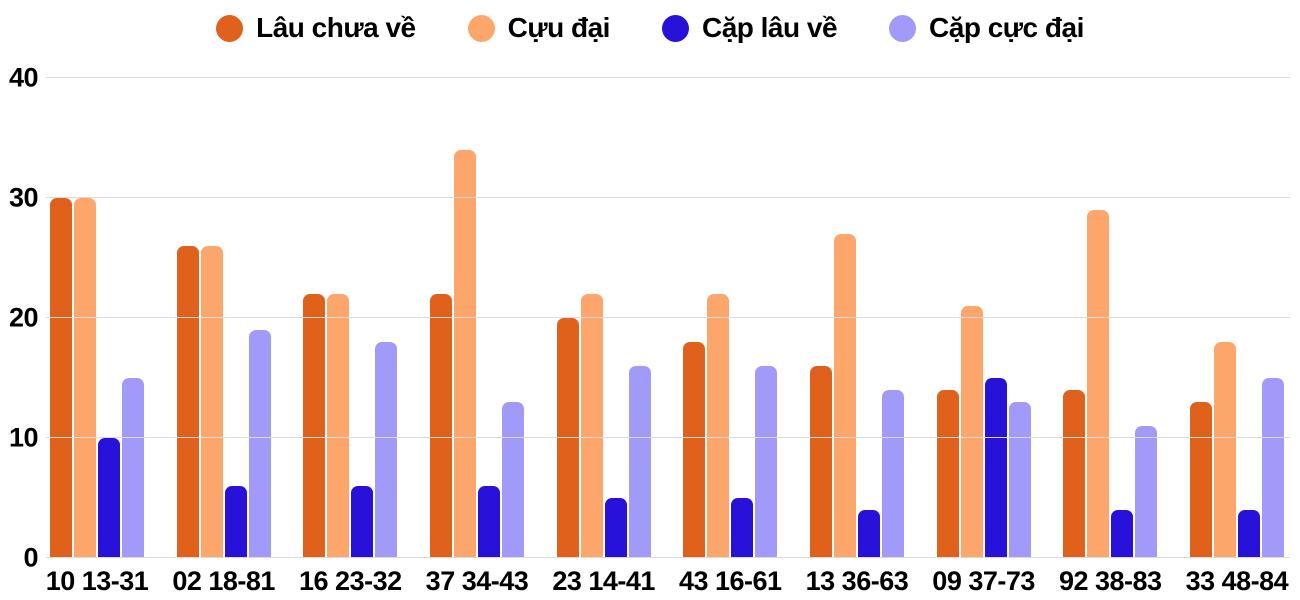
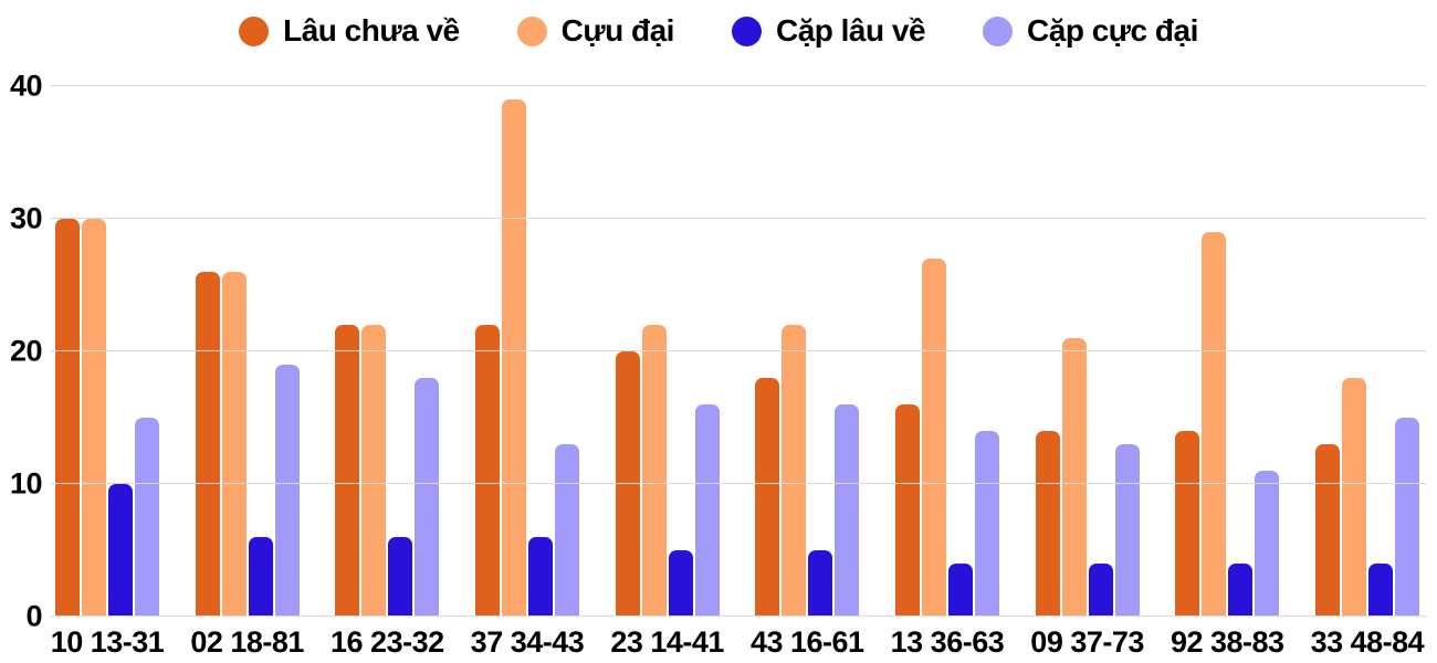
Cựu đại/37 34-43: 34 -> 39
Cặp lâu về/09 37-73: 15 -> 4
